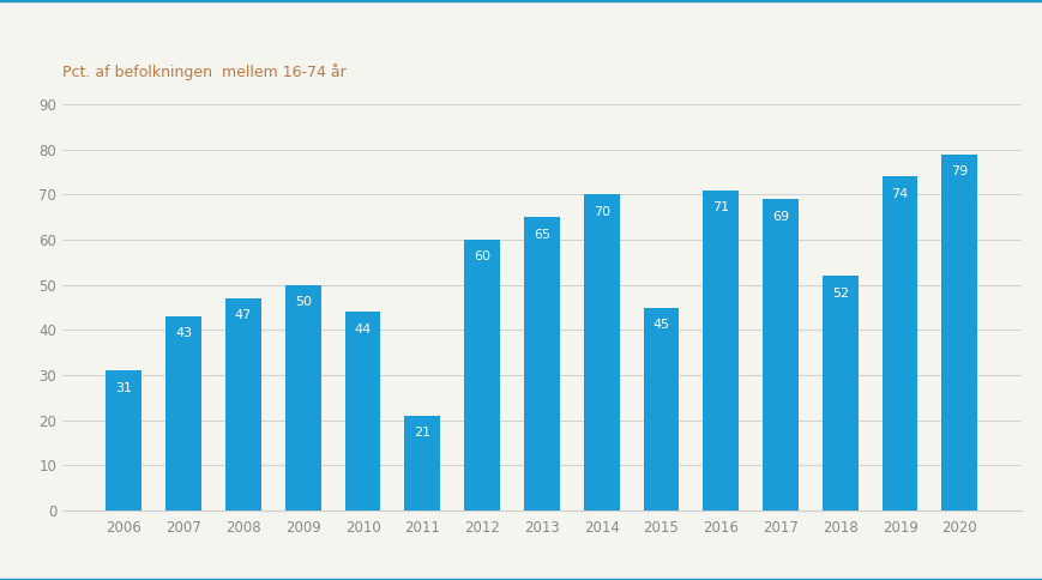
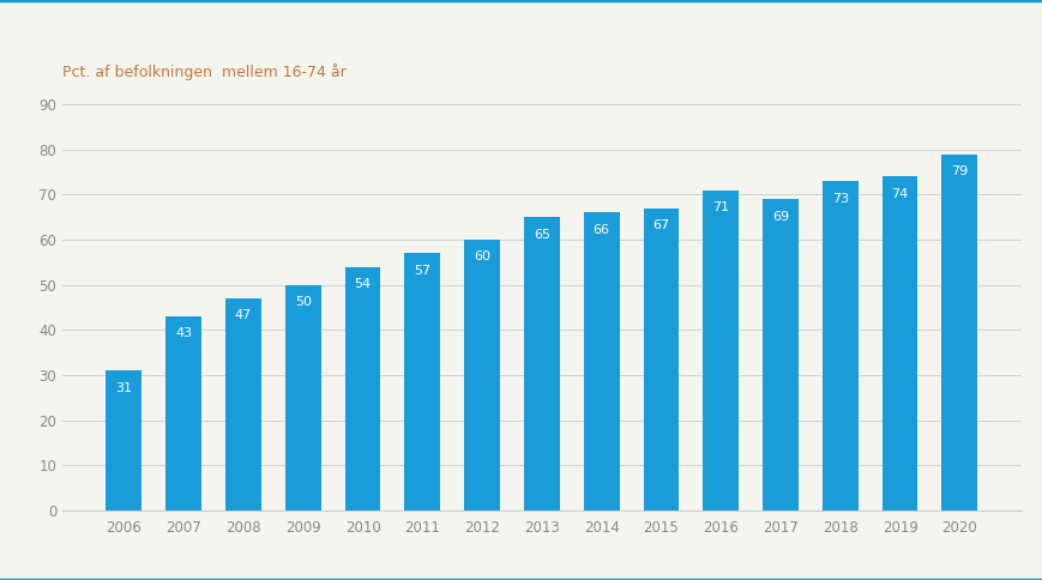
2010: 44 -> 54
2011: 21 -> 57
2014: 70 -> 66
2015: 45 -> 67
2018: 52 -> 73
